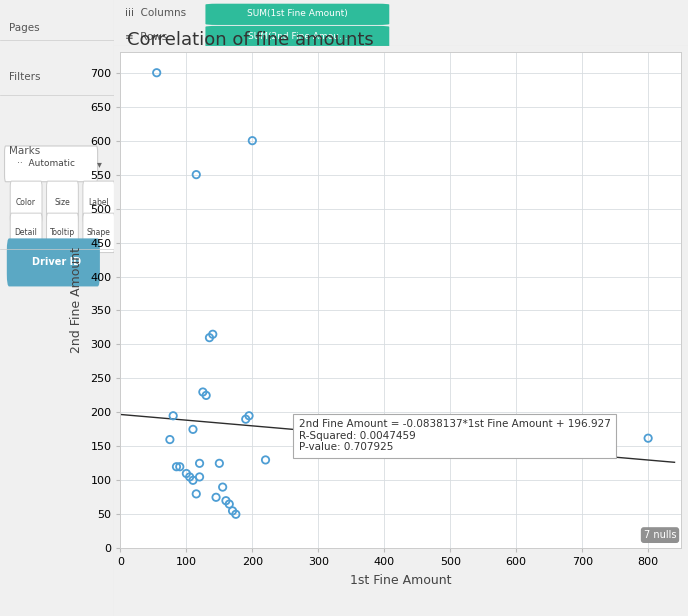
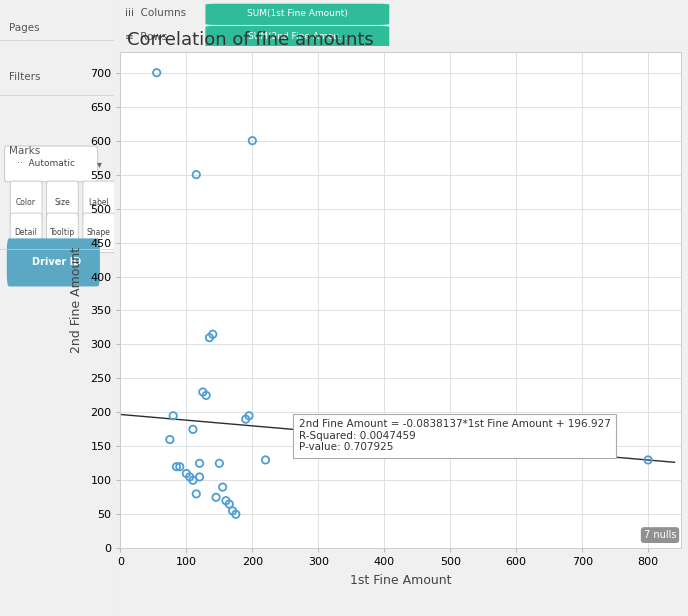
800: 162 -> 130
